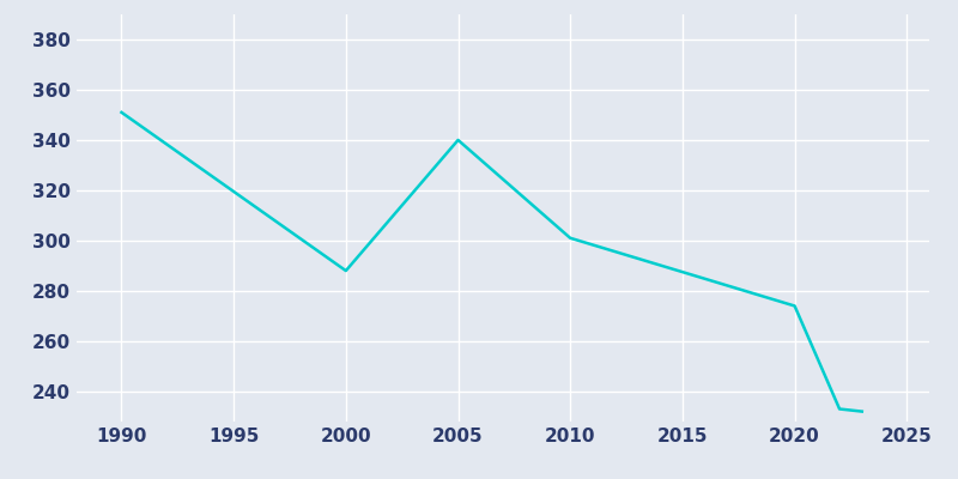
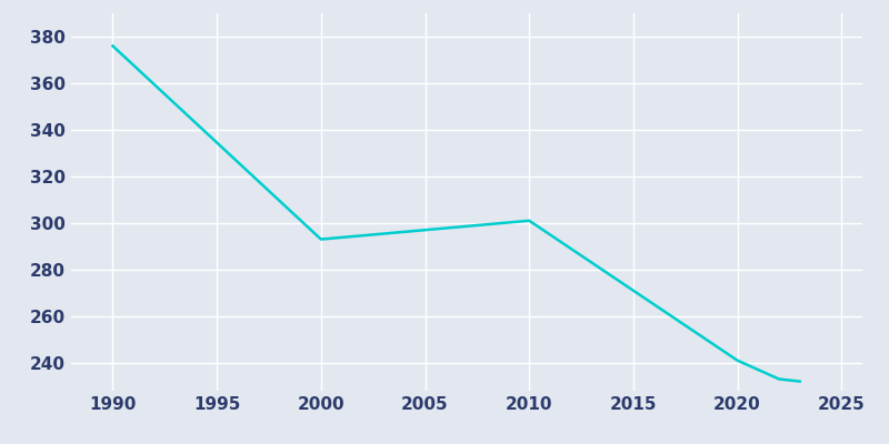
1990: 351 -> 376
2000: 288 -> 293
2005: 340 -> 297
2020: 274 -> 241
